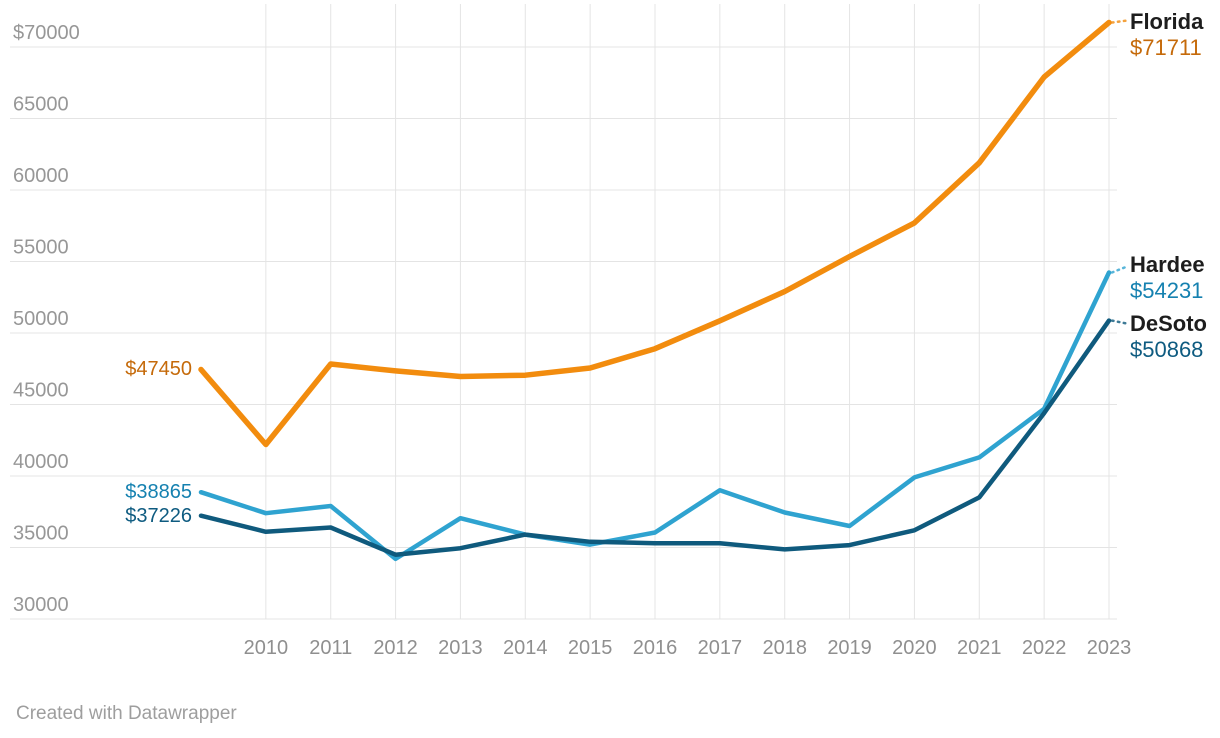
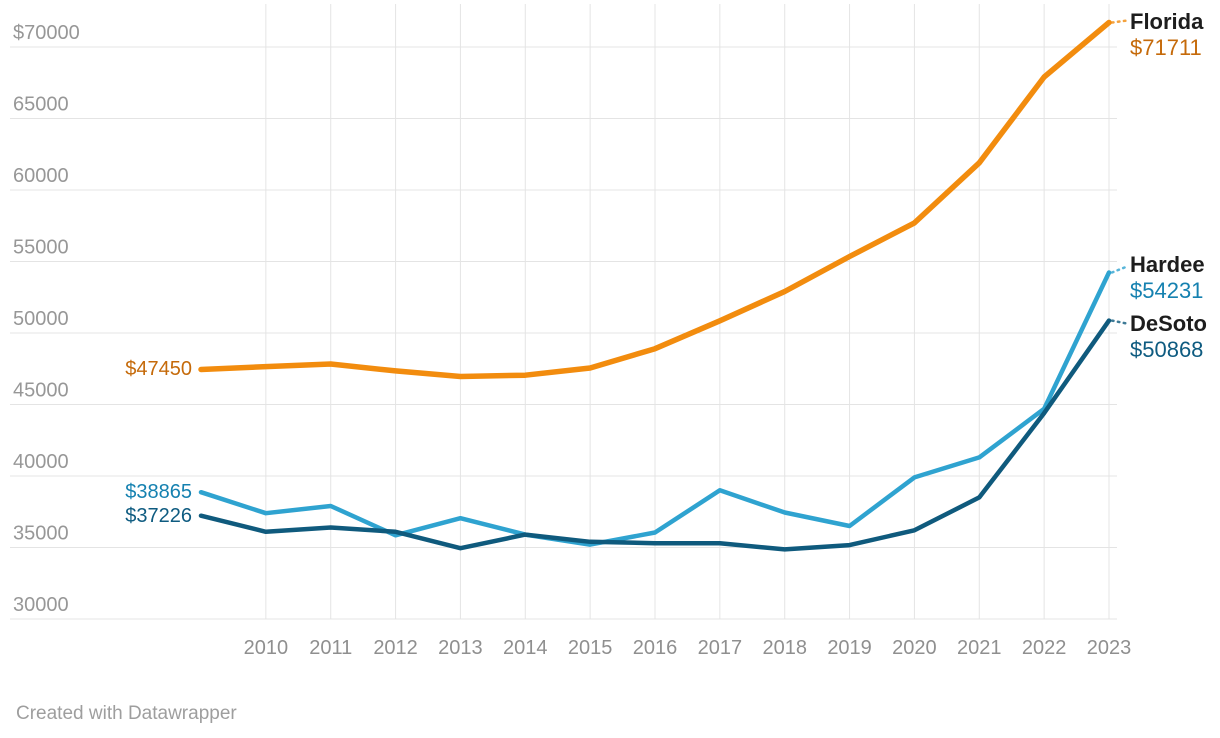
Florida/2010: $42200 -> $47600
Hardee/2012: $34200 -> $35800
DeSoto/2012: $34500 -> $36100
